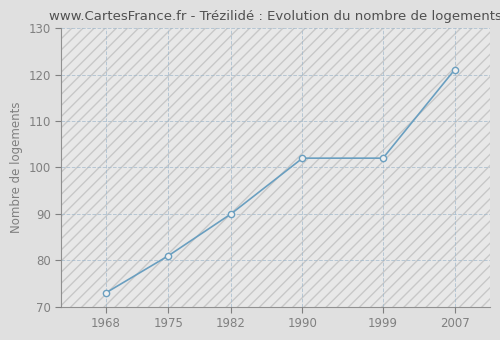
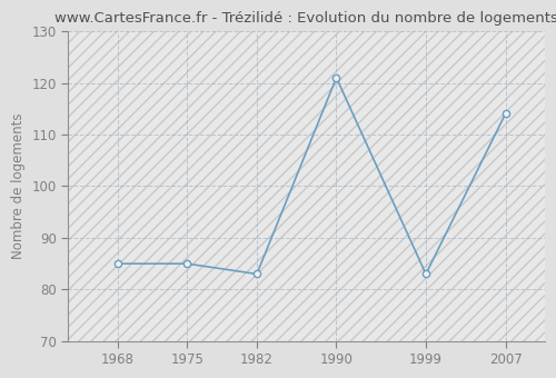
1968: 73 -> 85
1975: 81 -> 85
1982: 90 -> 83
1990: 102 -> 121
1999: 102 -> 83
2007: 121 -> 114
